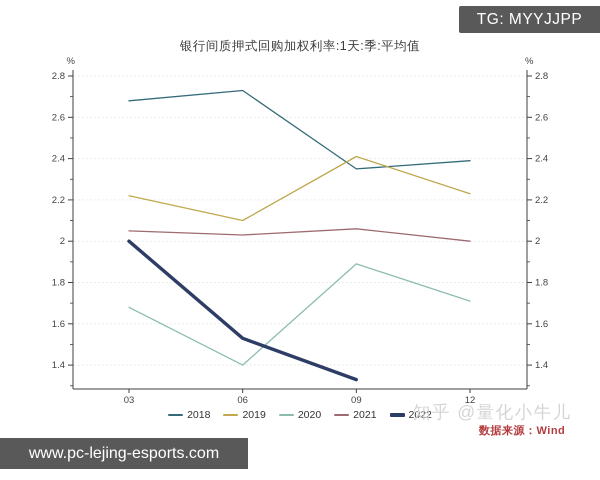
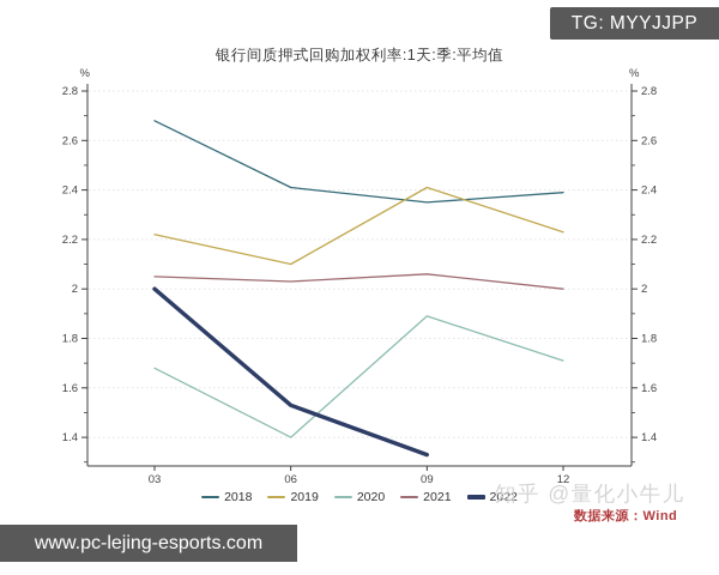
2018/06: 2.73 -> 2.41
